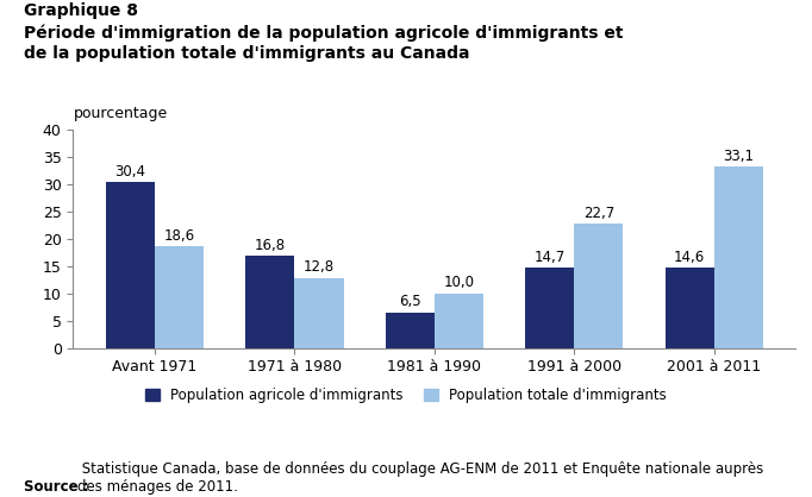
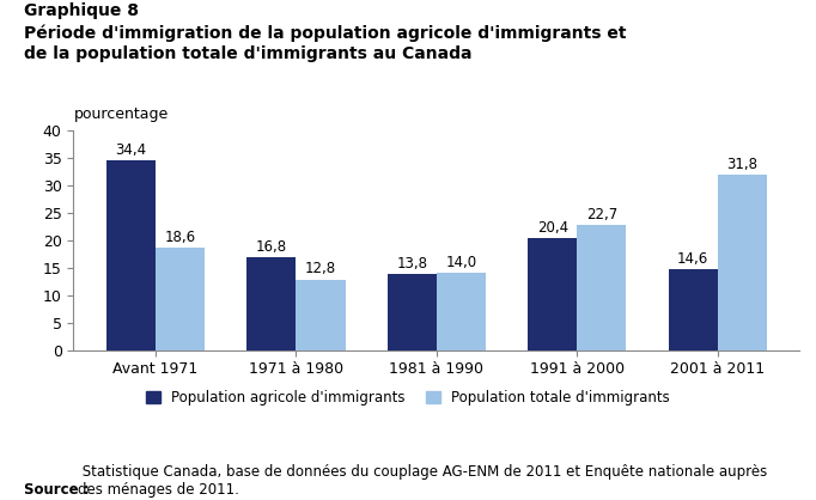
Population agricole d'immigrants/Avant 1971: 30,4 -> 34,4
Population agricole d'immigrants/1981 à 1990: 6,5 -> 13,8
Population totale d'immigrants/1981 à 1990: 10,0 -> 14,0
Population agricole d'immigrants/1991 à 2000: 14,7 -> 20,4
Population totale d'immigrants/2001 à 2011: 33,1 -> 31,8
